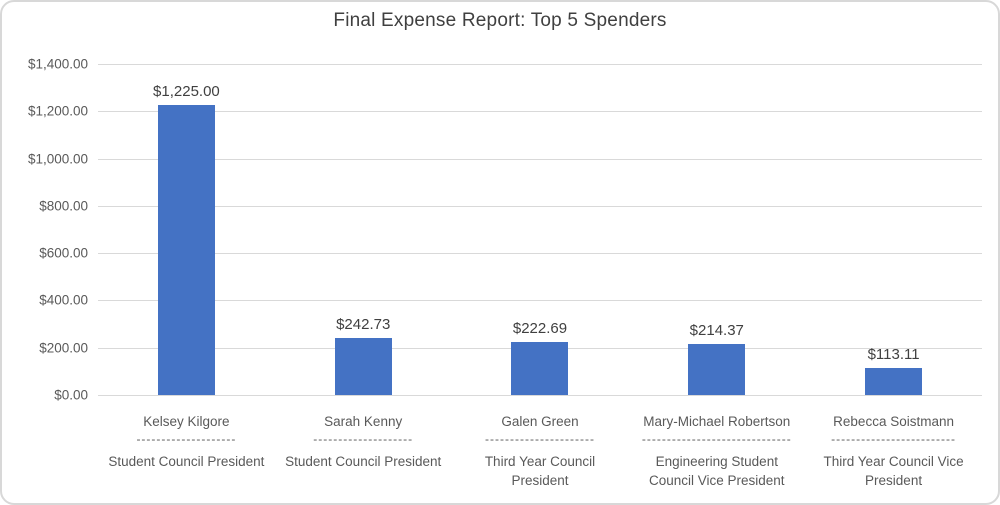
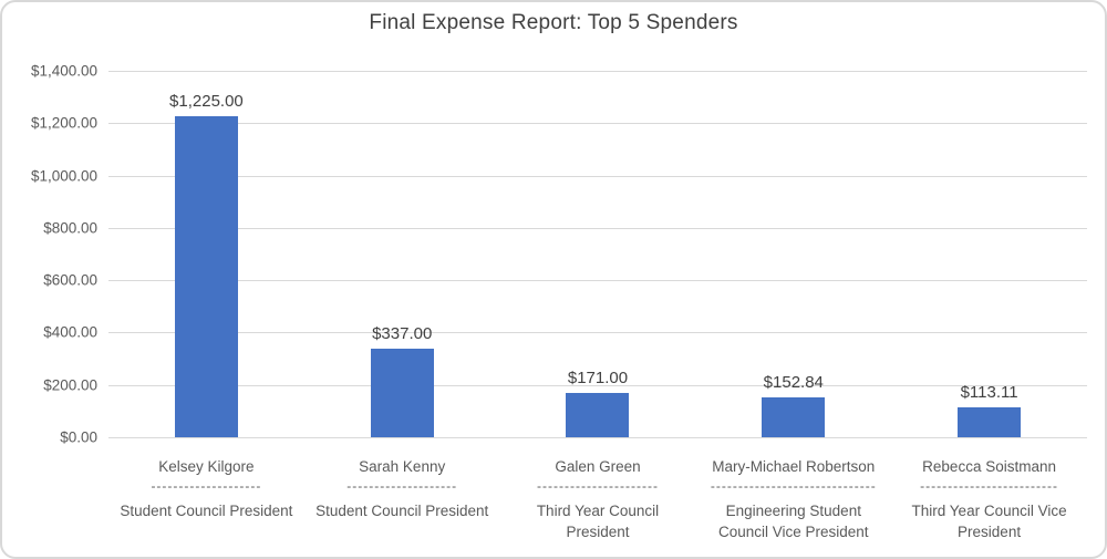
Sarah Kenny: $242.73 -> $337.00
Galen Green: $222.69 -> $171.00
Mary-Michael Robertson: $214.37 -> $152.84
